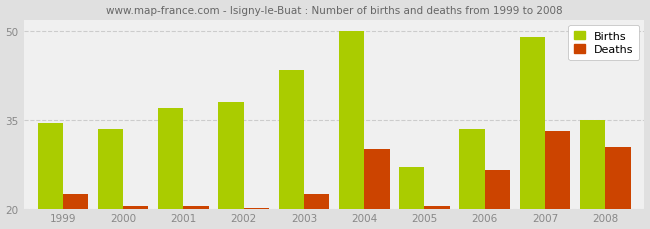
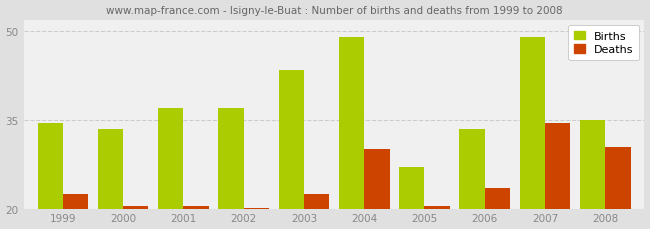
Births/2002: 38.0 -> 37.0
Births/2004: 50.0 -> 49.0
Deaths/2006: 26.6 -> 23.5
Deaths/2007: 33.2 -> 34.5
